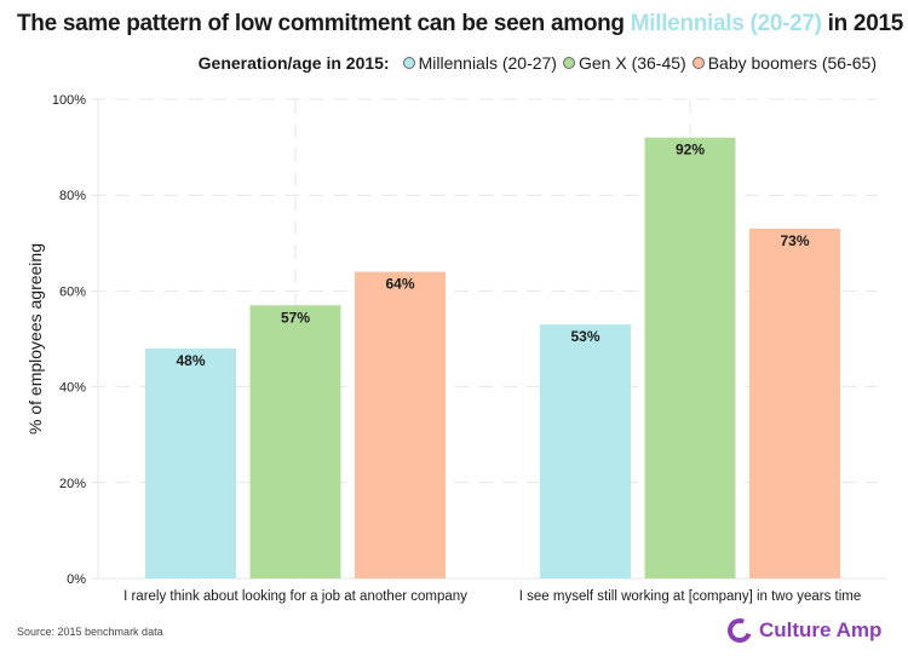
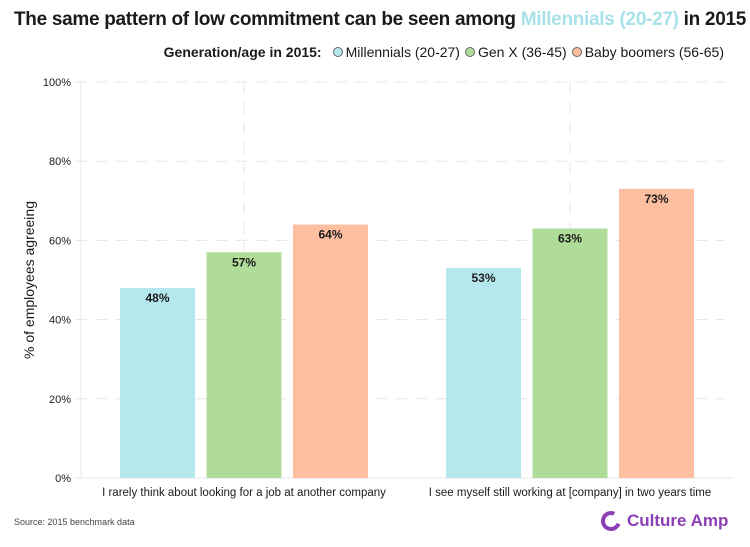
Gen X (36-45)/I see myself still working at [company] in two years time: 92% -> 63%
